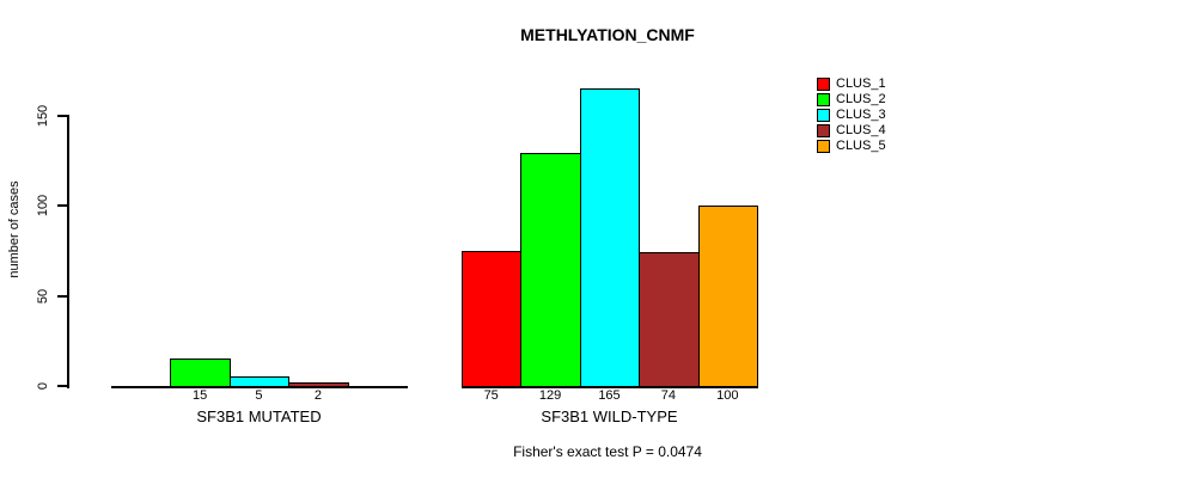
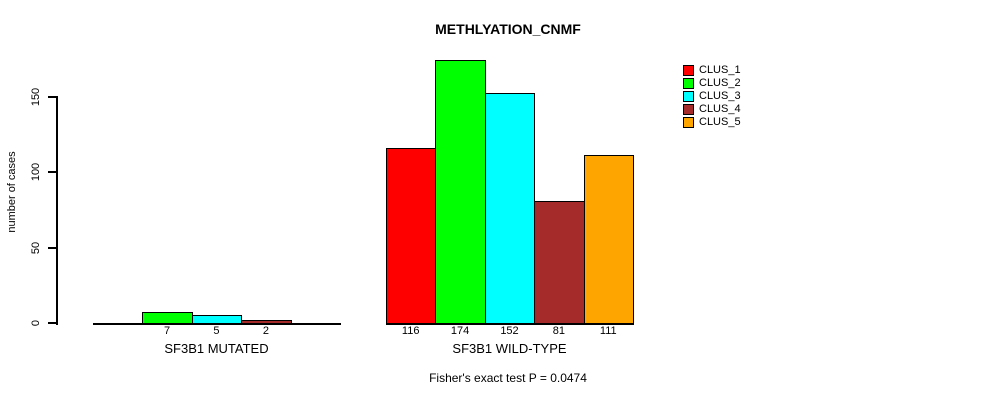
CLUS_2/SF3B1 MUTATED: 15 -> 7
CLUS_1/SF3B1 WILD-TYPE: 75 -> 116
CLUS_2/SF3B1 WILD-TYPE: 129 -> 174
CLUS_3/SF3B1 WILD-TYPE: 165 -> 152
CLUS_4/SF3B1 WILD-TYPE: 74 -> 81
CLUS_5/SF3B1 WILD-TYPE: 100 -> 111
